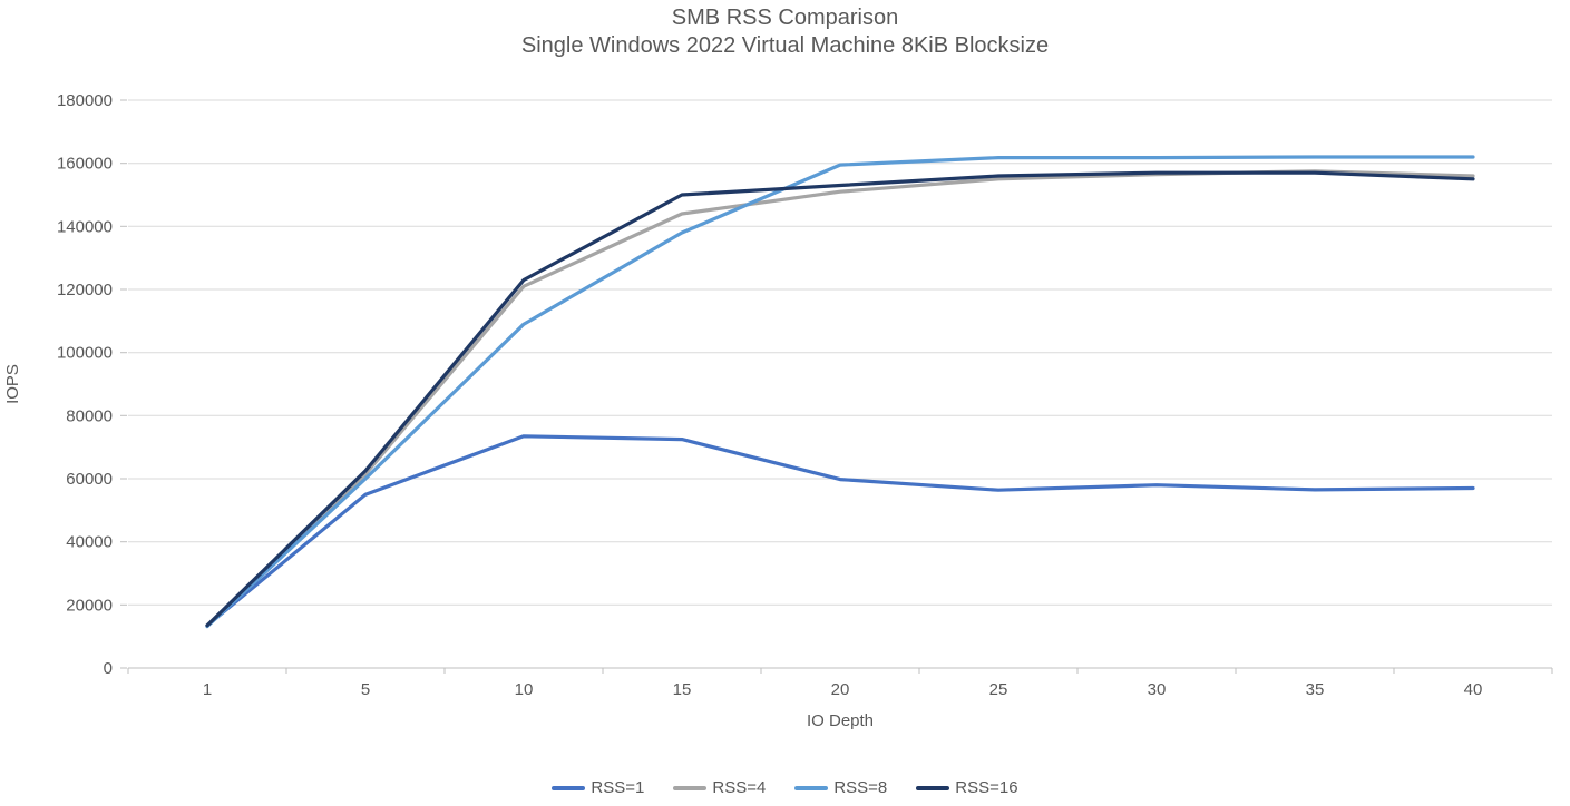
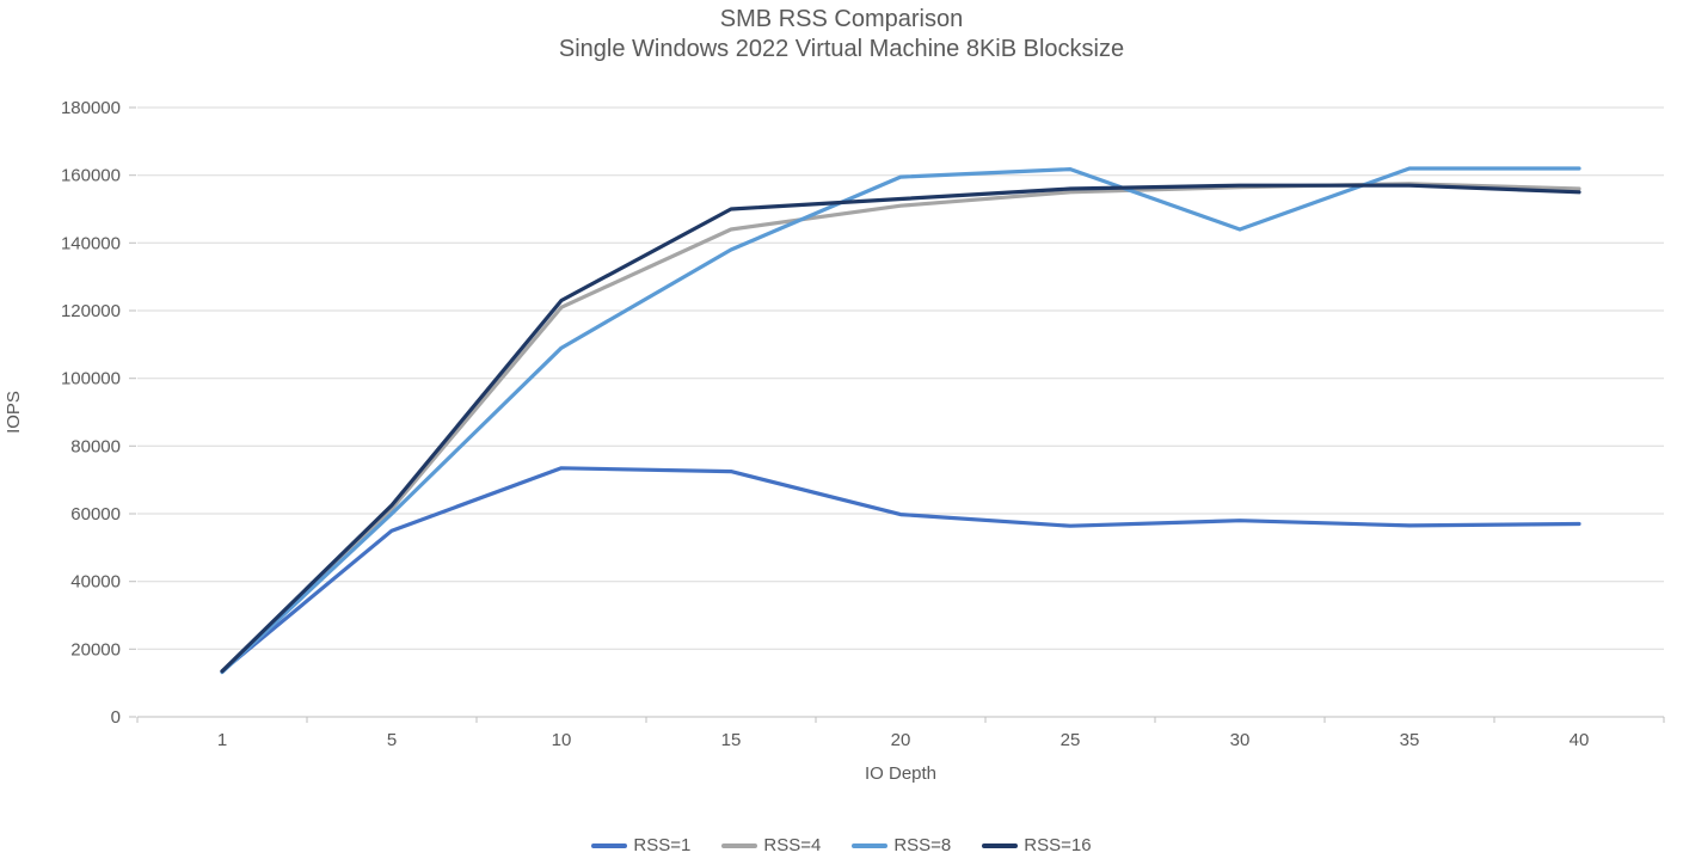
RSS=8/30: 162000 -> 144000
